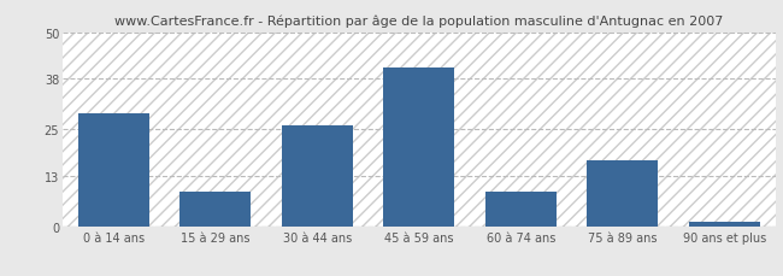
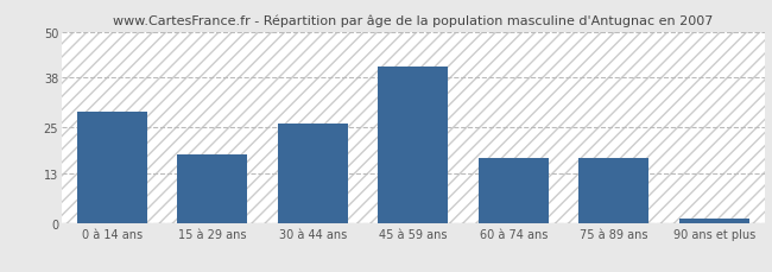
15 à 29 ans: 9 -> 18
60 à 74 ans: 9 -> 17
